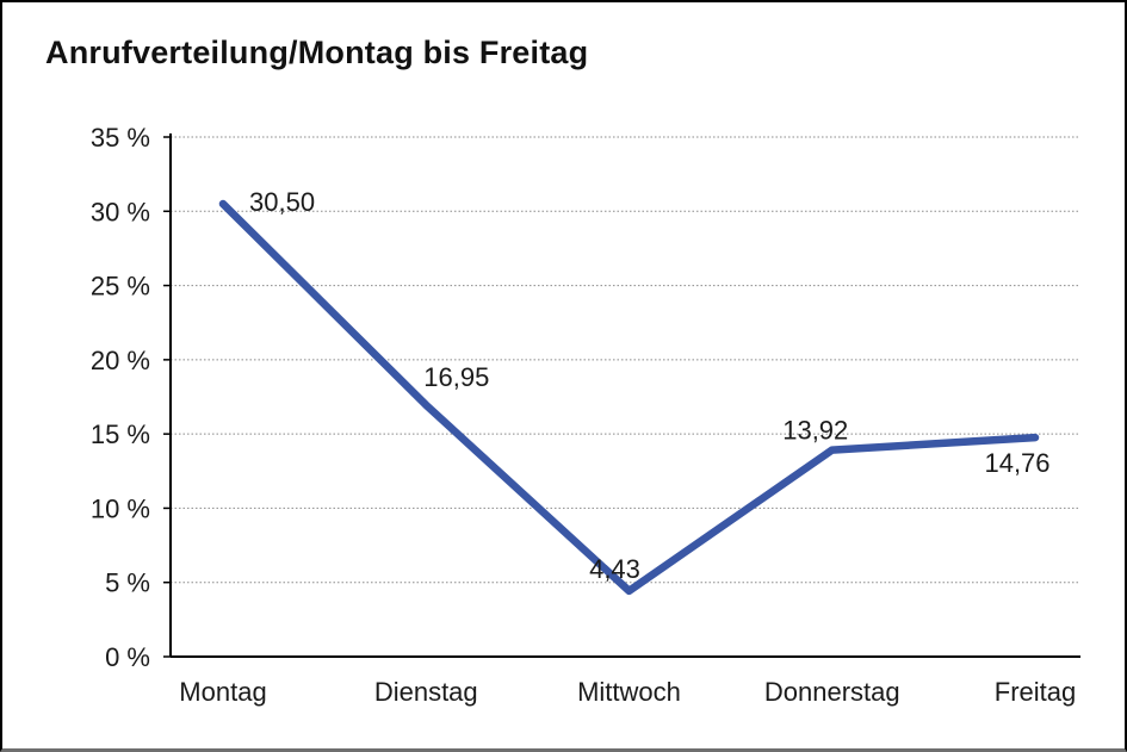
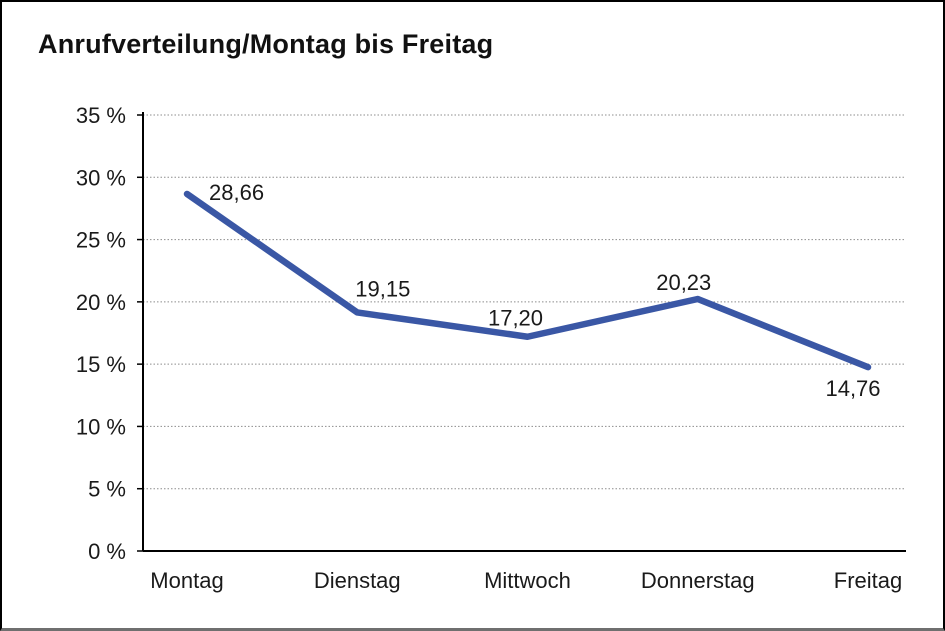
Montag: 30,50 -> 28,66
Dienstag: 16,95 -> 19,15
Mittwoch: 4,43 -> 17,20
Donnerstag: 13,92 -> 20,23
